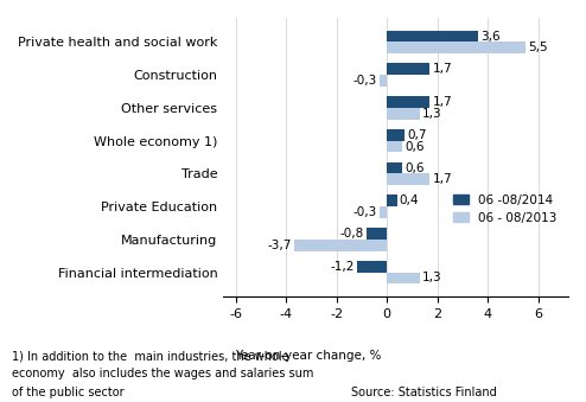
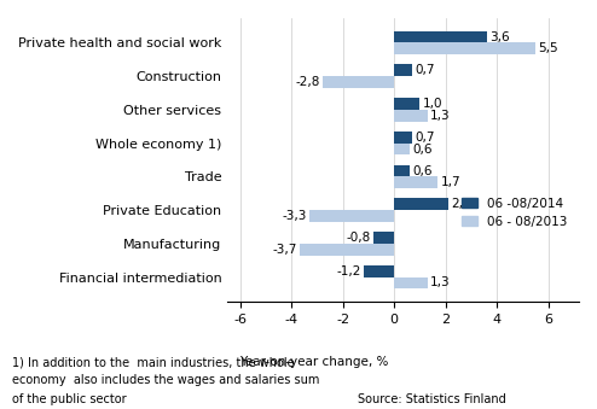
06 -08/2014/Construction: 1,7 -> 0,7
06 - 08/2013/Construction: -0,3 -> -2,8
06 -08/2014/Other services: 1,7 -> 1,0
06 -08/2014/Private Education: 0,4 -> 2,1
06 - 08/2013/Private Education: -0,3 -> -3,3
